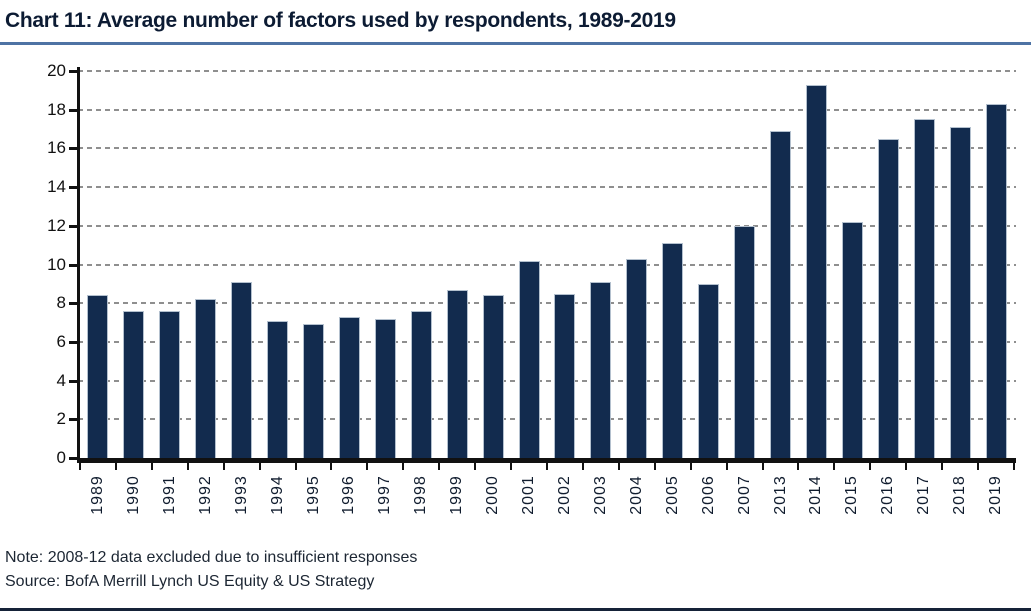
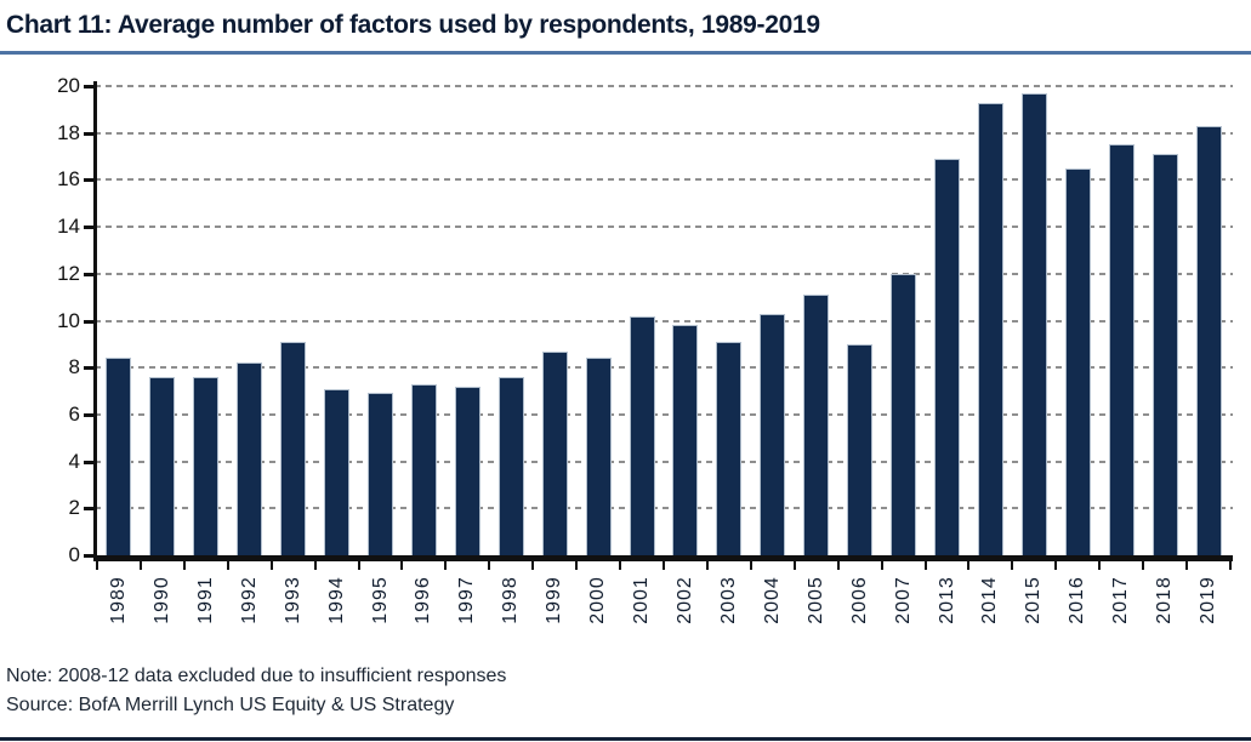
2002: 8.5 -> 9.8
2015: 12.2 -> 19.7
